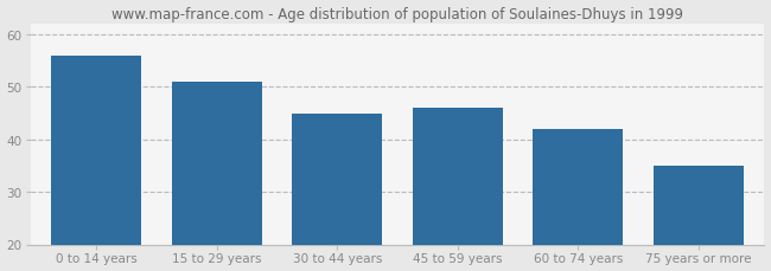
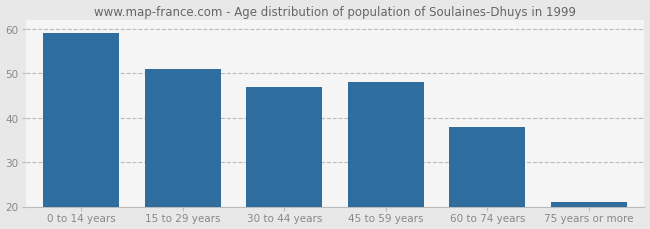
0 to 14 years: 56 -> 59
30 to 44 years: 45 -> 47
45 to 59 years: 46 -> 48
60 to 74 years: 42 -> 38
75 years or more: 35 -> 21
